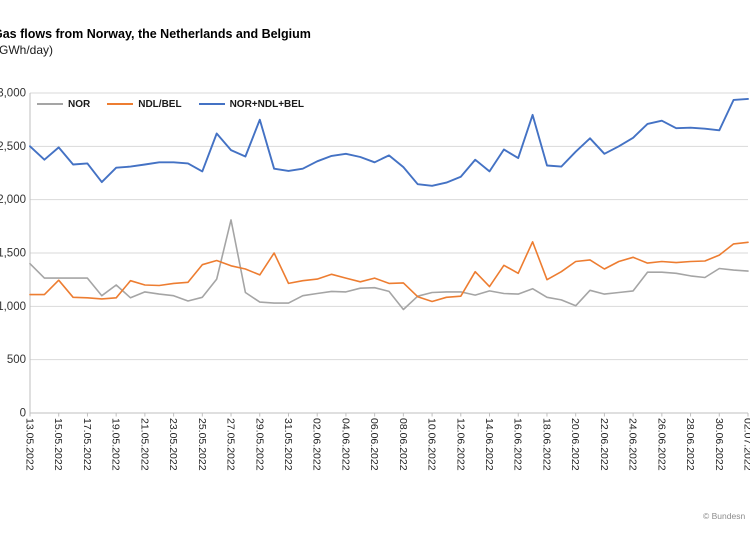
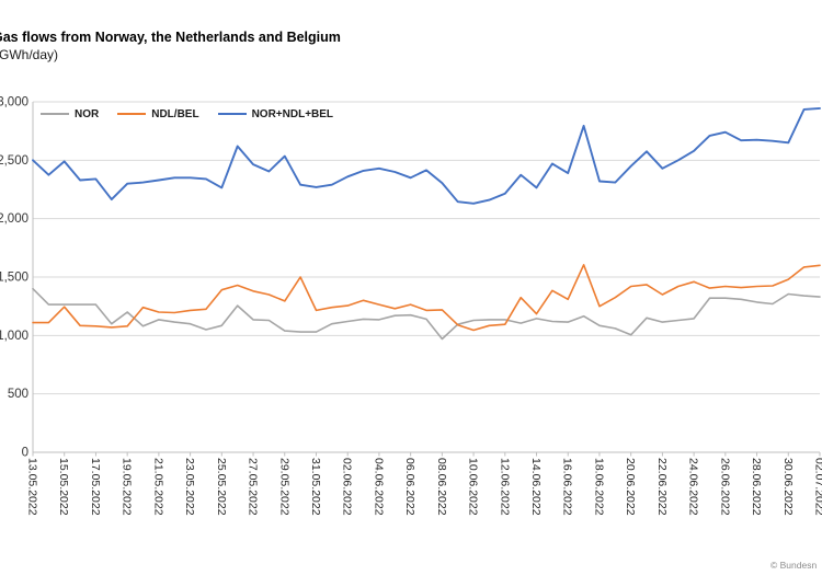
NOR/27.05.2022: 1810 -> 1140
NOR+NDL+BEL/29.05.2022: 2750 -> 2540
